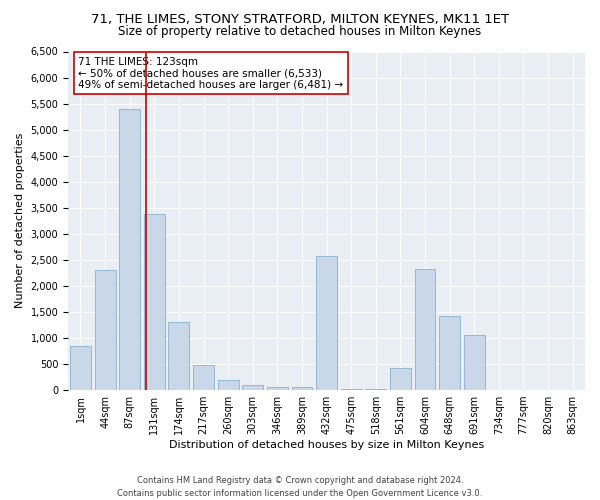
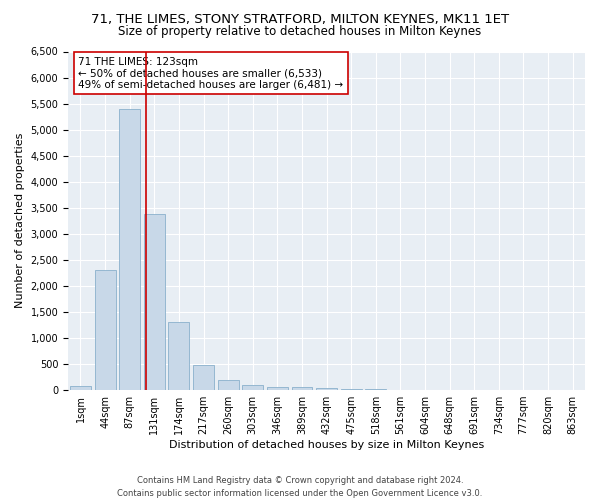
1sqm: 840 -> 70
432sqm: 2,580 -> 40
561sqm: 420 -> 10
604sqm: 2,320 -> 0
648sqm: 1,420 -> 0
691sqm: 1,060 -> 0
